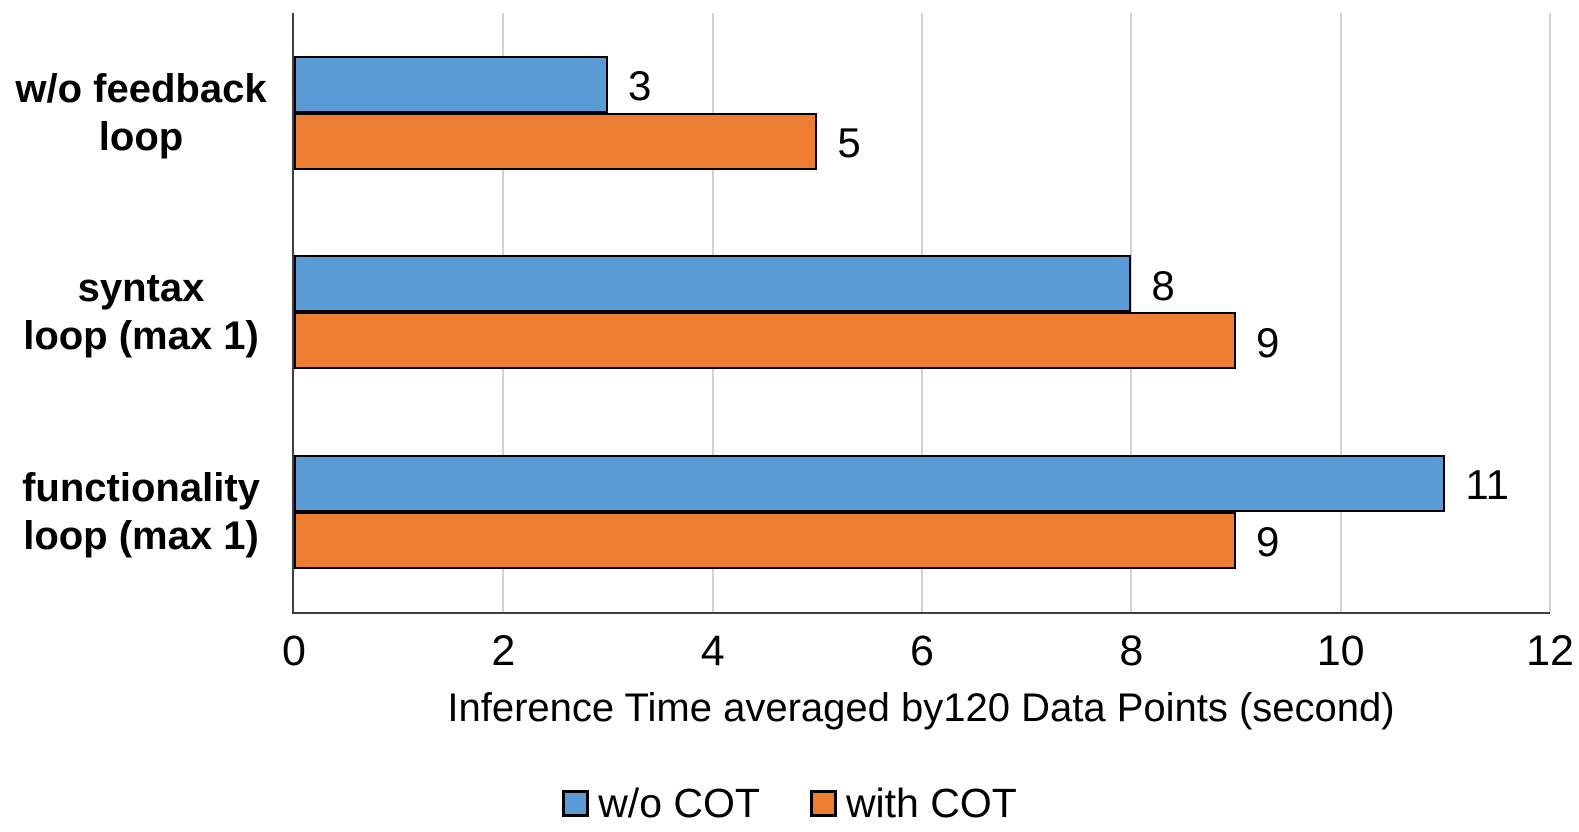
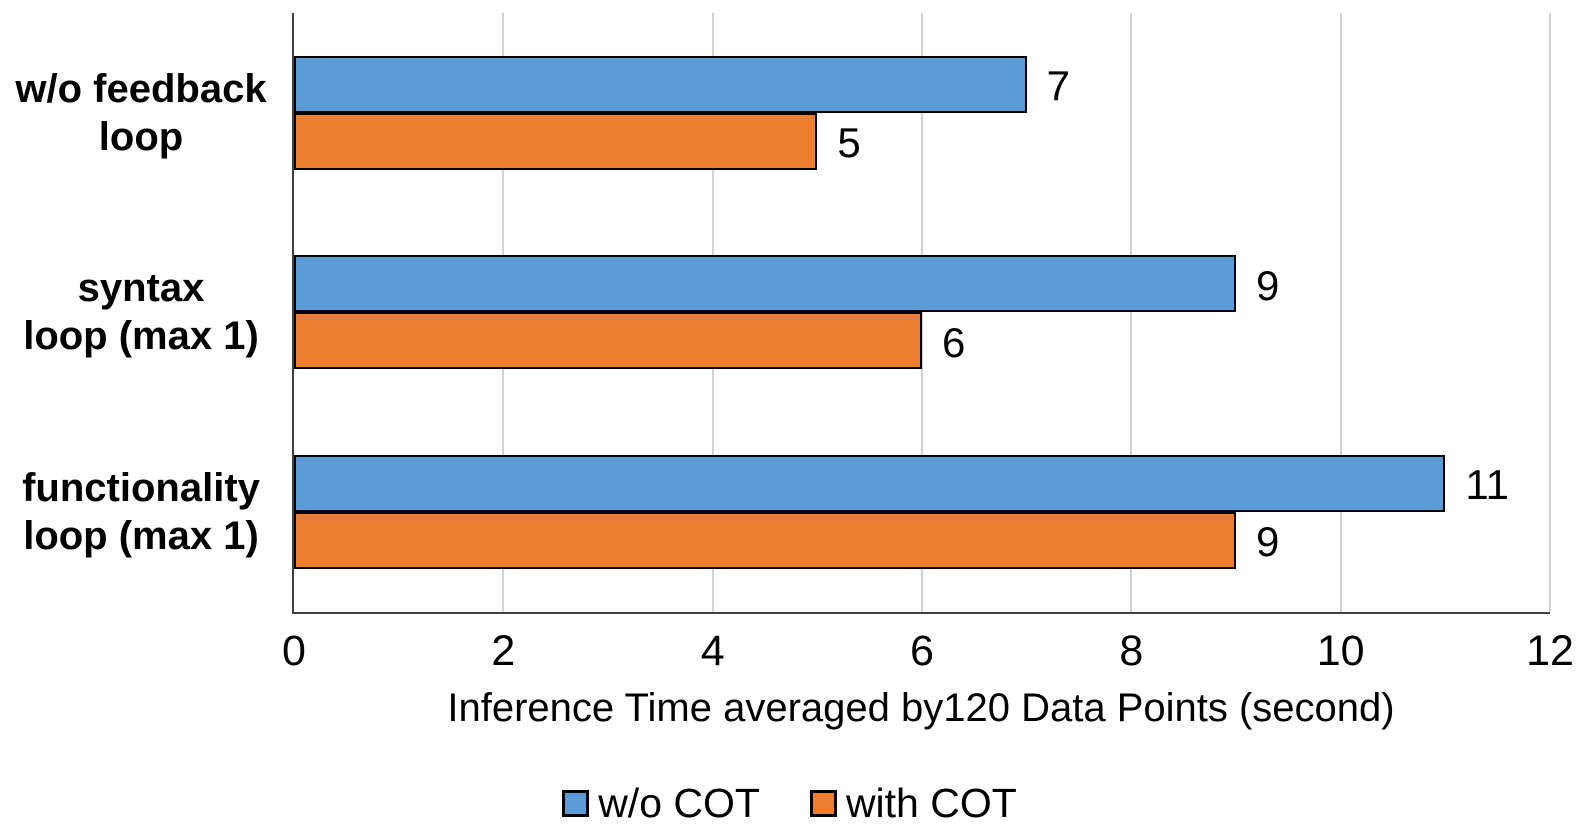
w/o COT/w/o feedback loop: 3 -> 7
w/o COT/syntax loop (max 1): 8 -> 9
with COT/syntax loop (max 1): 9 -> 6
